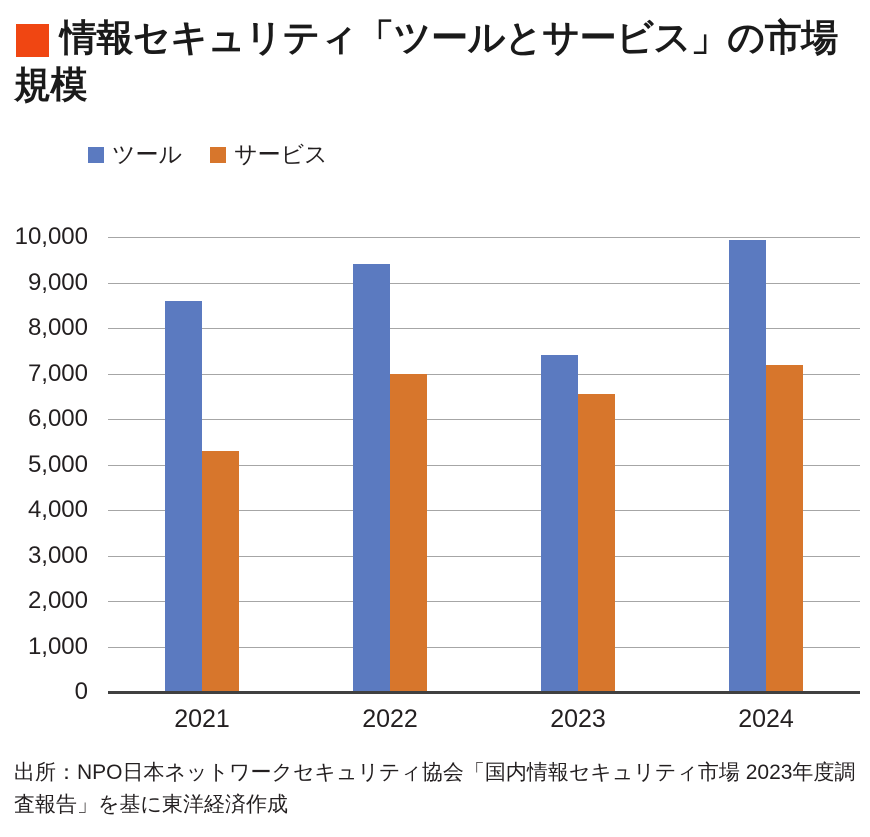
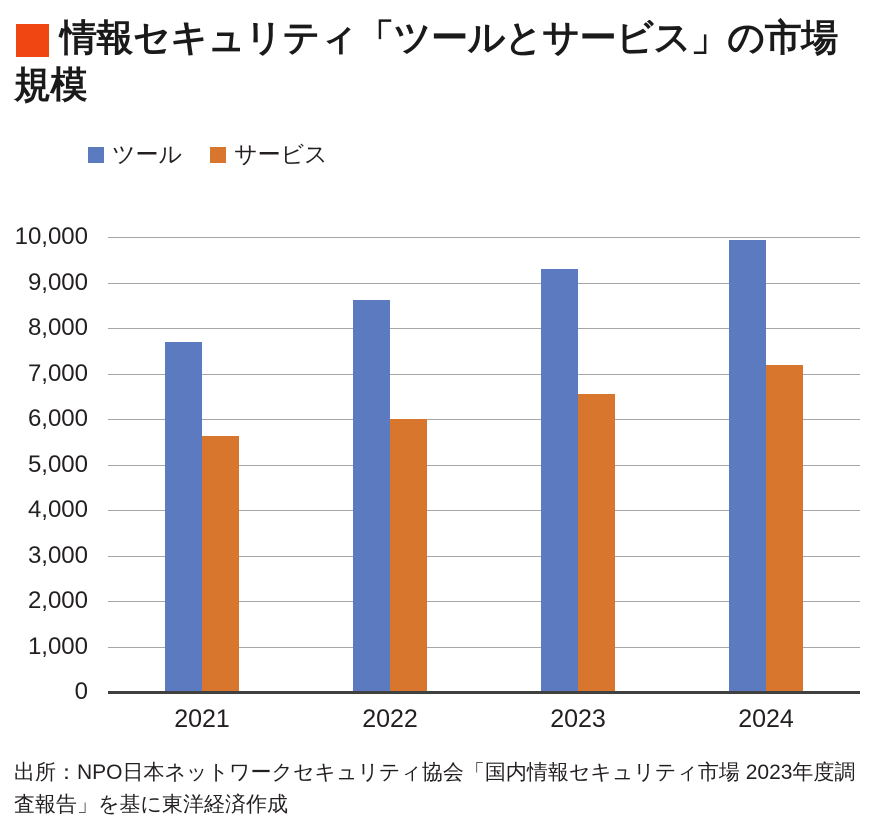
ツール/2021: 8600 -> 7700
サービス/2021: 5300 -> 5600
ツール/2022: 9400 -> 8600
サービス/2022: 7000 -> 6000
ツール/2023: 7400 -> 9300
